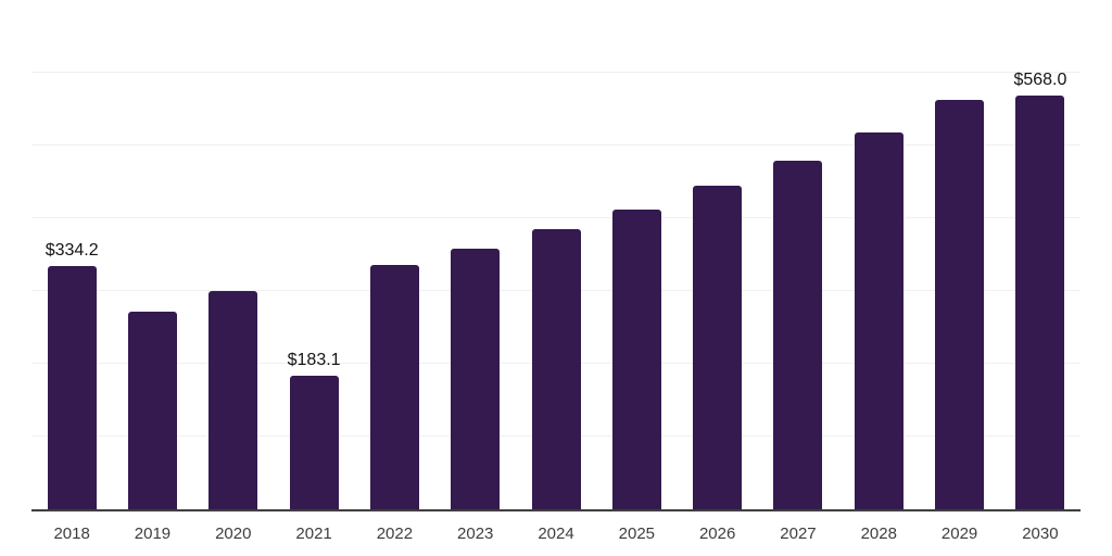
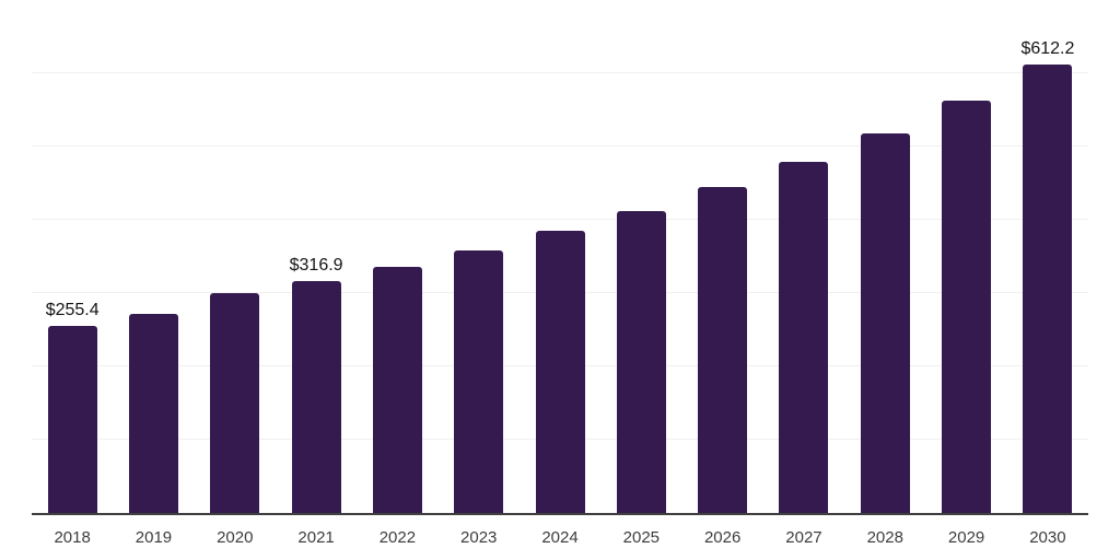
2018: $334.2 -> $255.4
2021: $183.1 -> $316.9
2030: $568.0 -> $612.2
